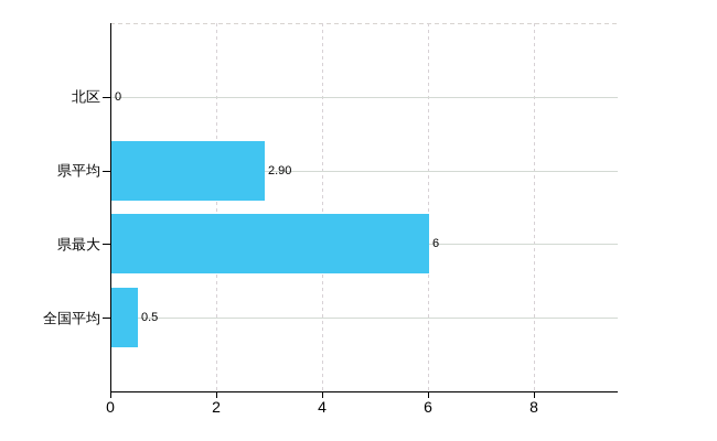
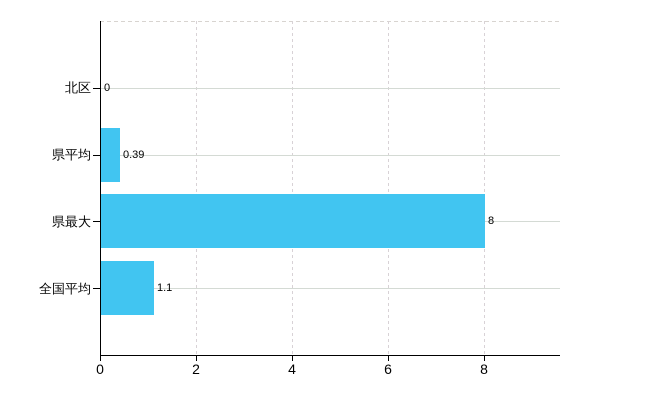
県平均: 2.90 -> 0.39
県最大: 6 -> 8
全国平均: 0.5 -> 1.1
